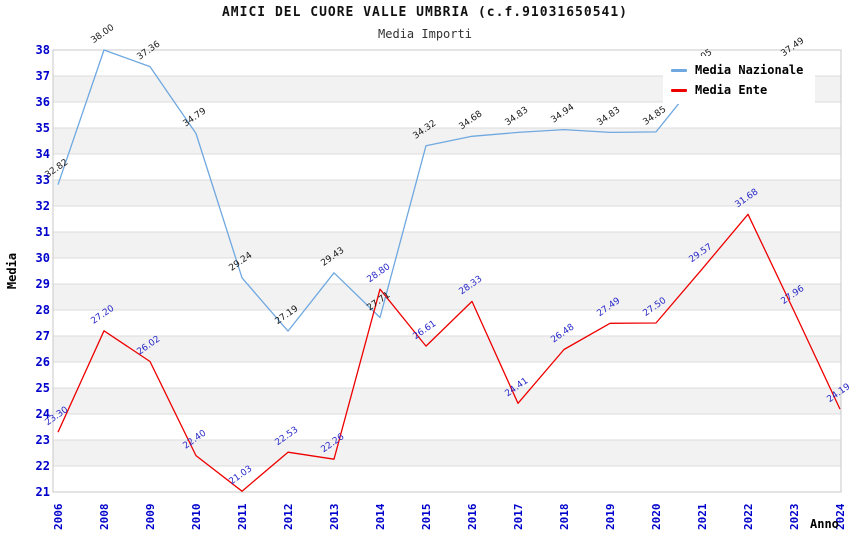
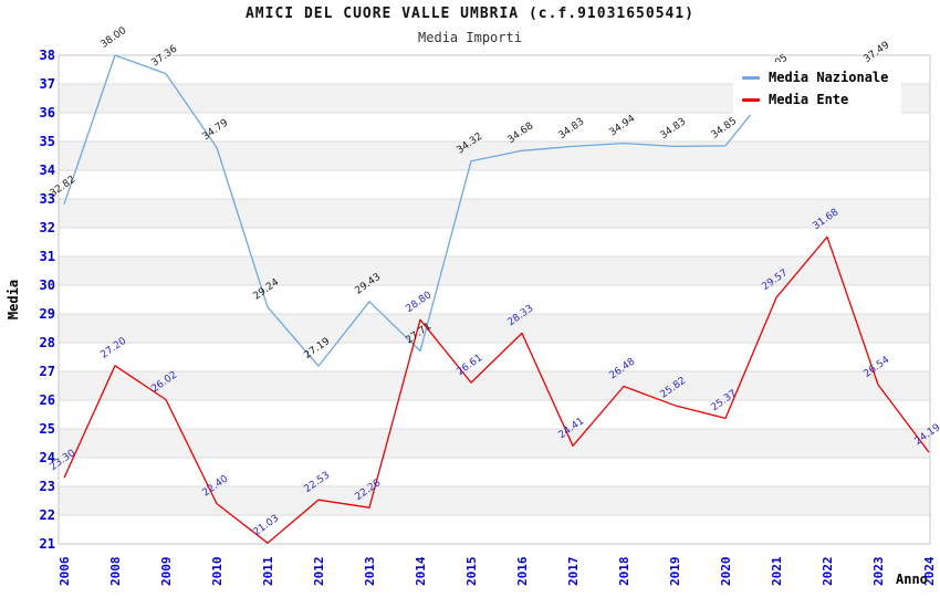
Media Ente/2019: 27.49 -> 25.82
Media Ente/2020: 27.50 -> 25.37
Media Ente/2023: 27.96 -> 26.54
